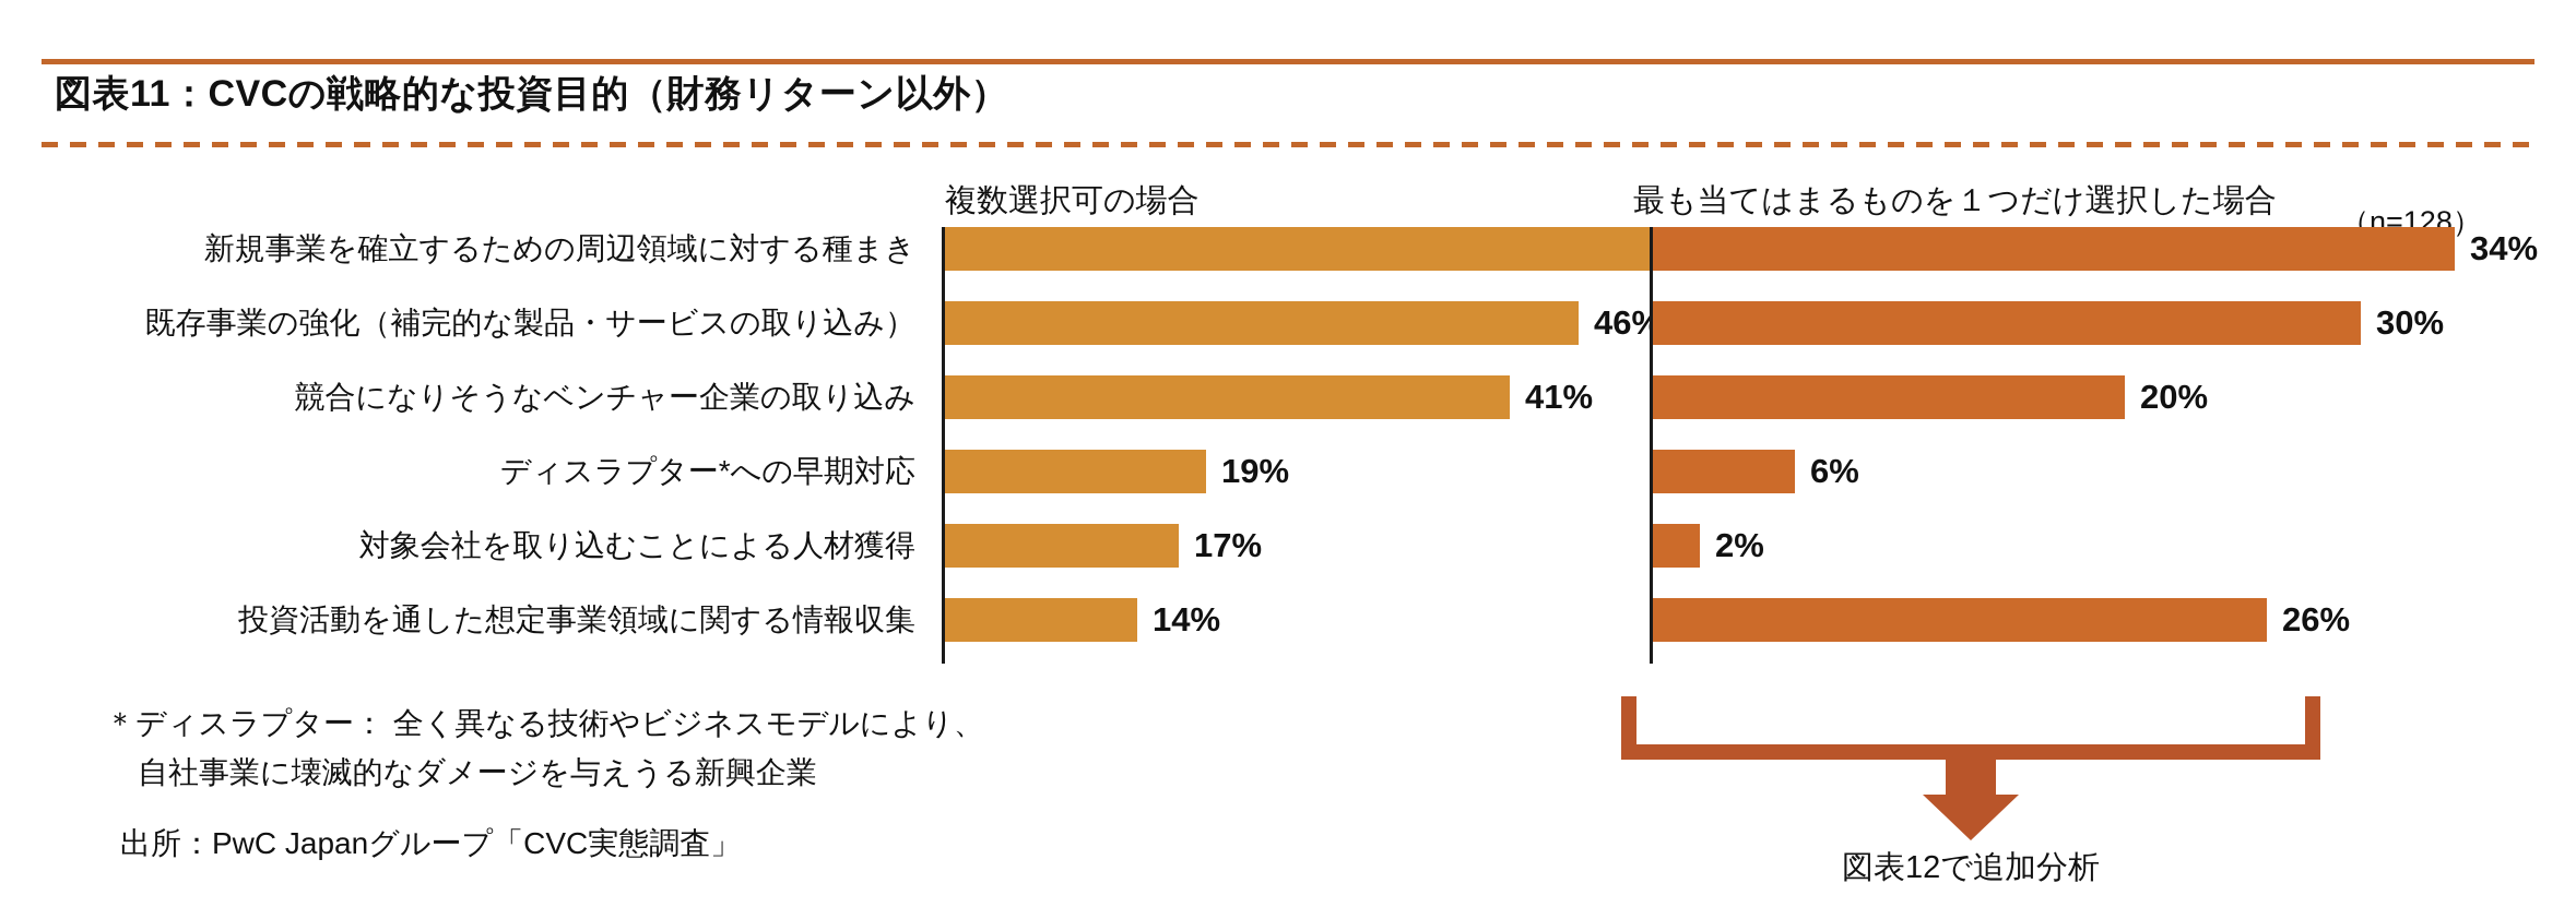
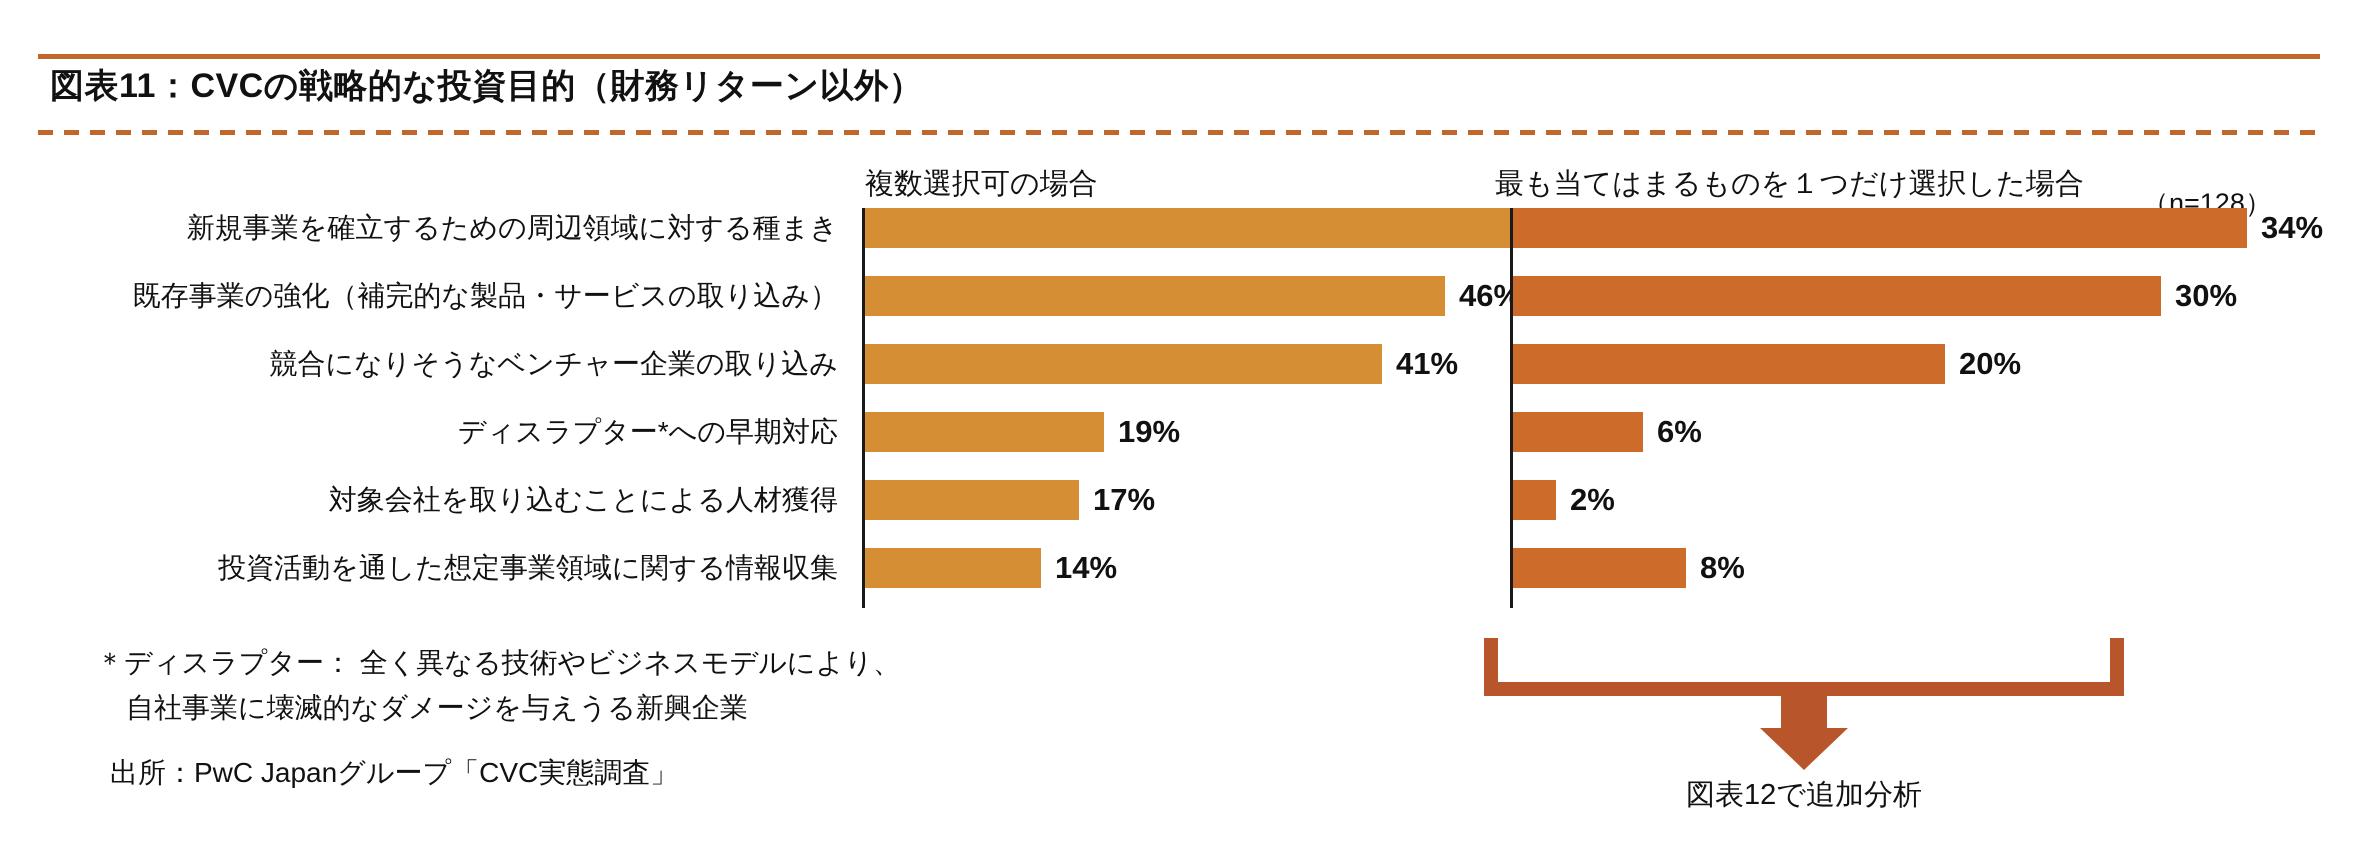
最も当てはまるものを１つだけ選択した場合/投資活動を通した想定事業領域に関する情報収集: 26% -> 8%
